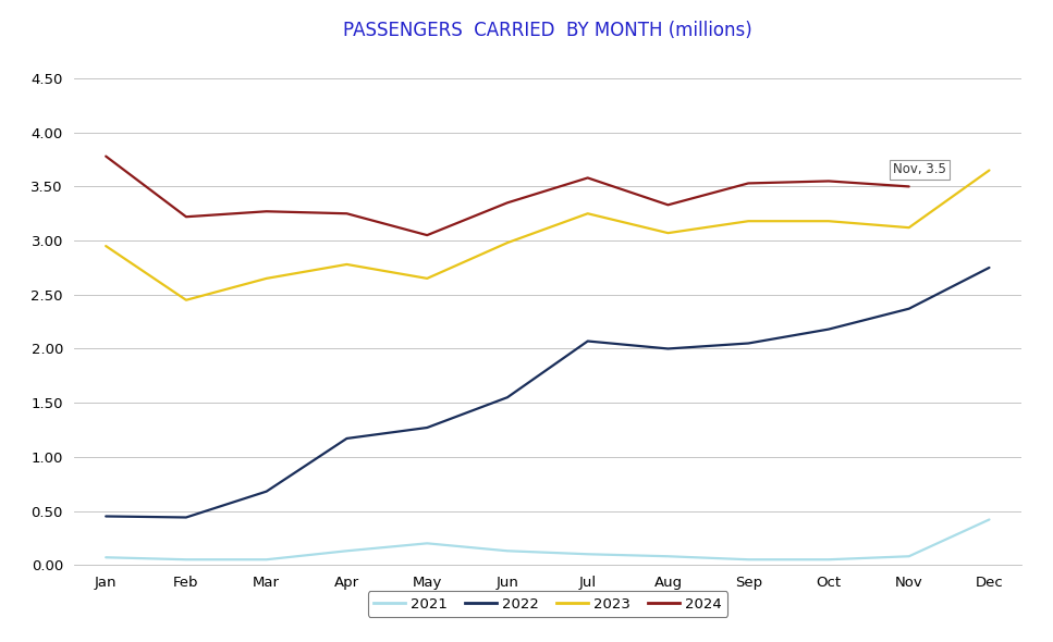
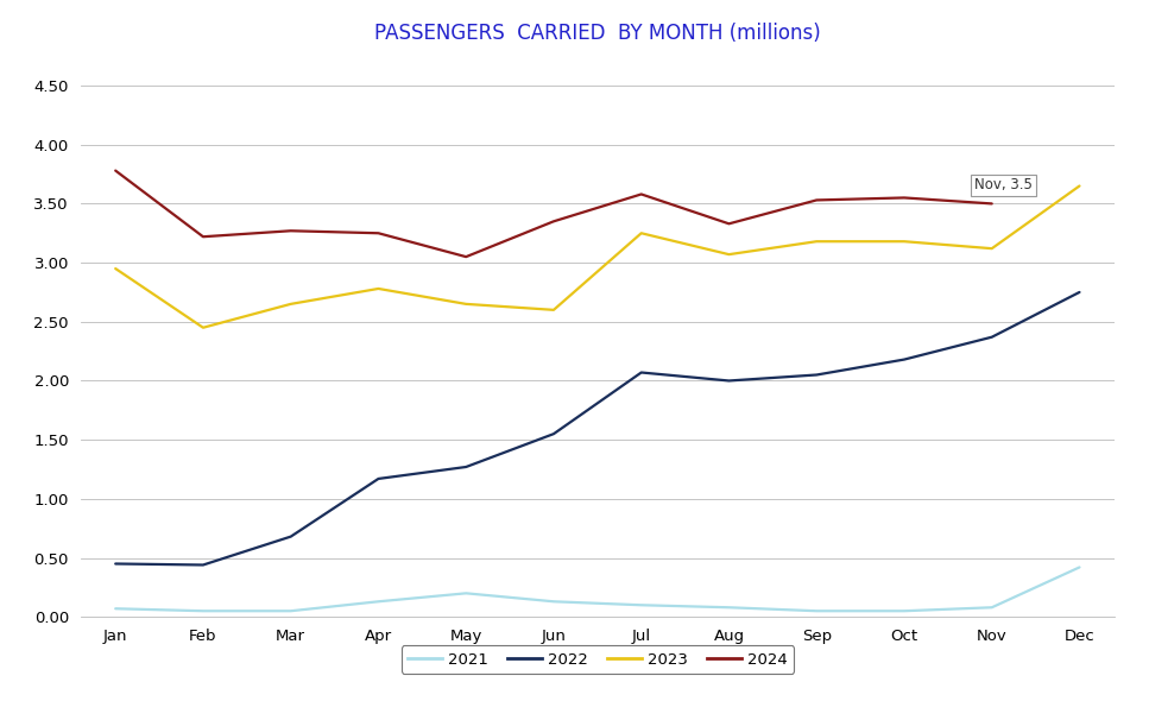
2023/Jun: 2.98 -> 2.60
